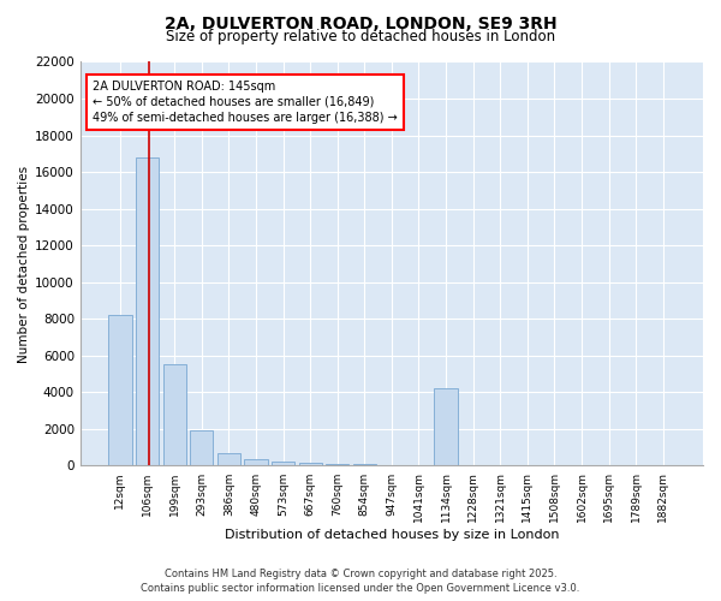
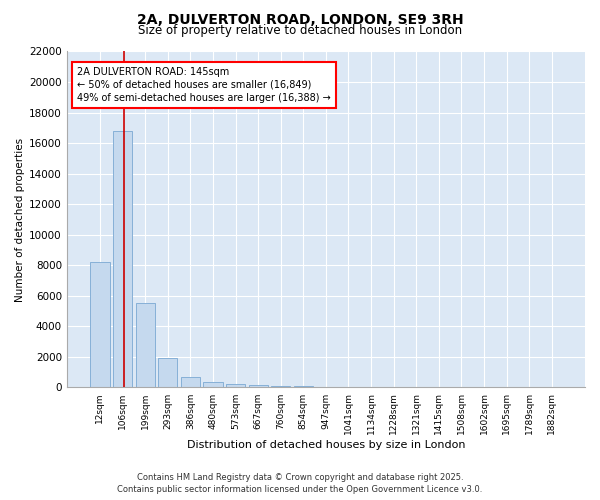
1134sqm: 4200 -> 0
